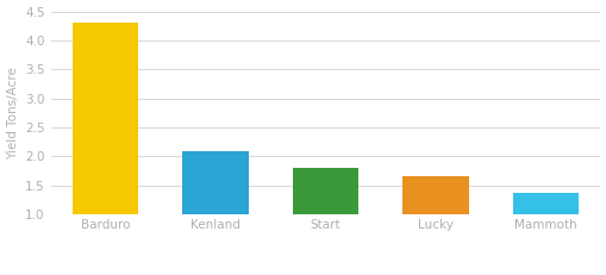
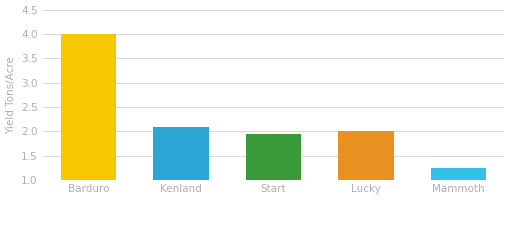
Barduro: 4.30 -> 4.00
Start: 1.80 -> 1.95
Lucky: 1.65 -> 2.00
Mammoth: 1.38 -> 1.25
